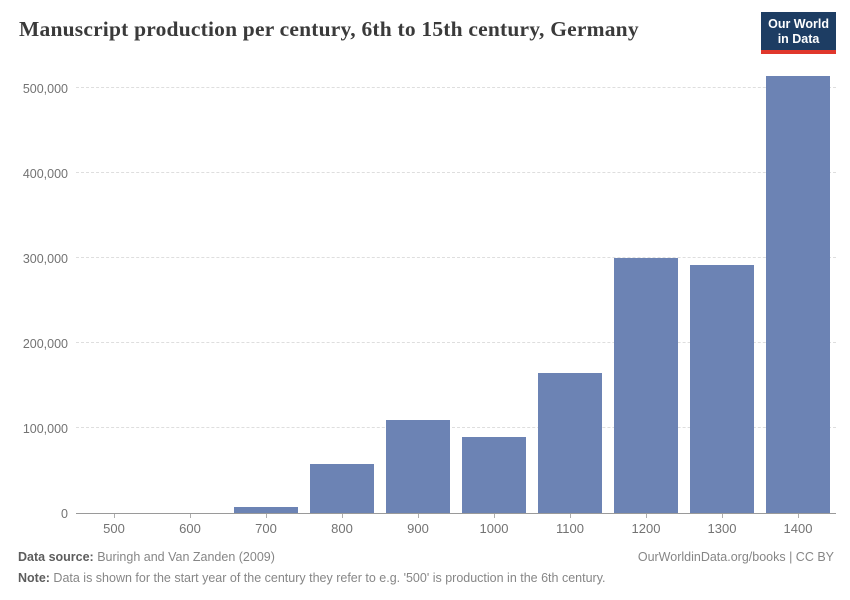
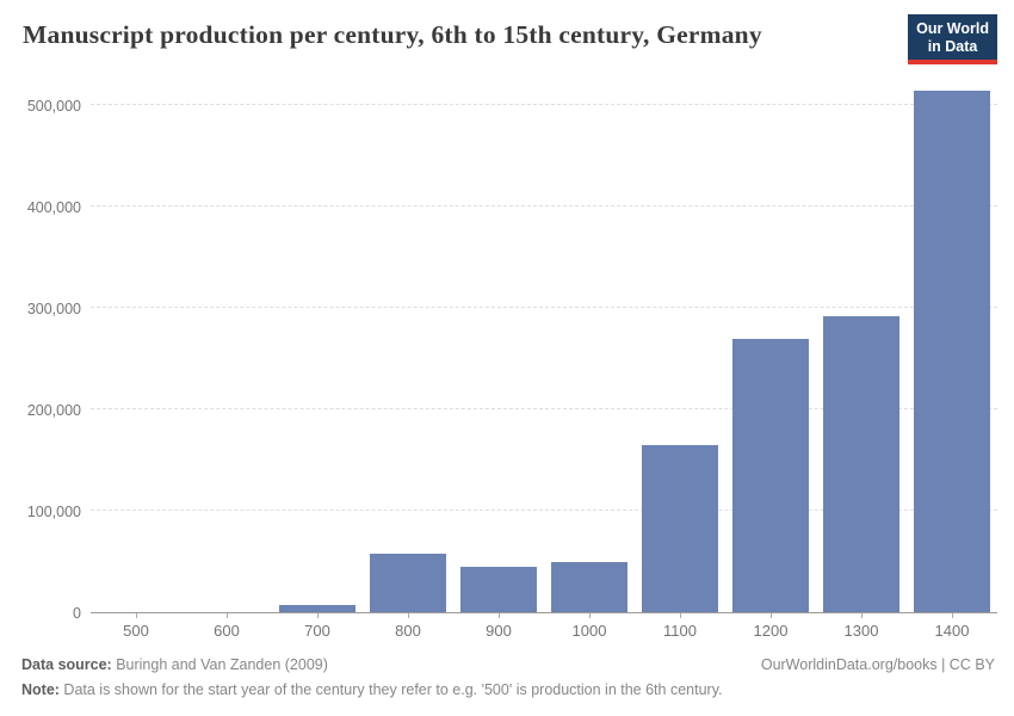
900: 110000 -> 40000
1000: 90000 -> 50000
1200: 300000 -> 270000
